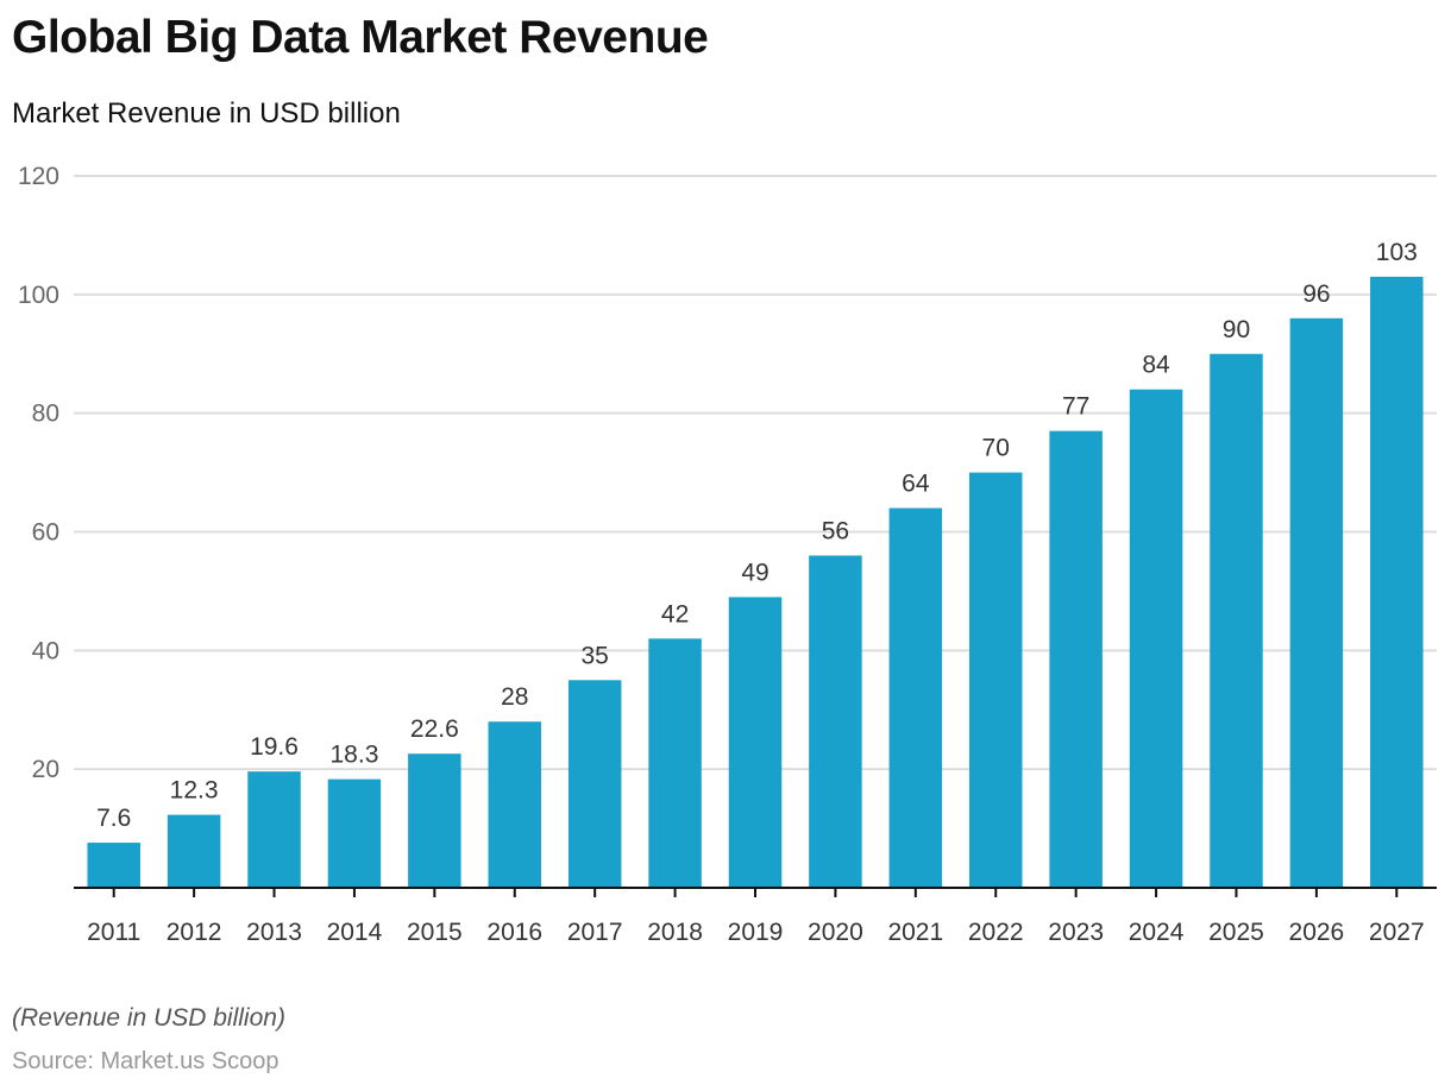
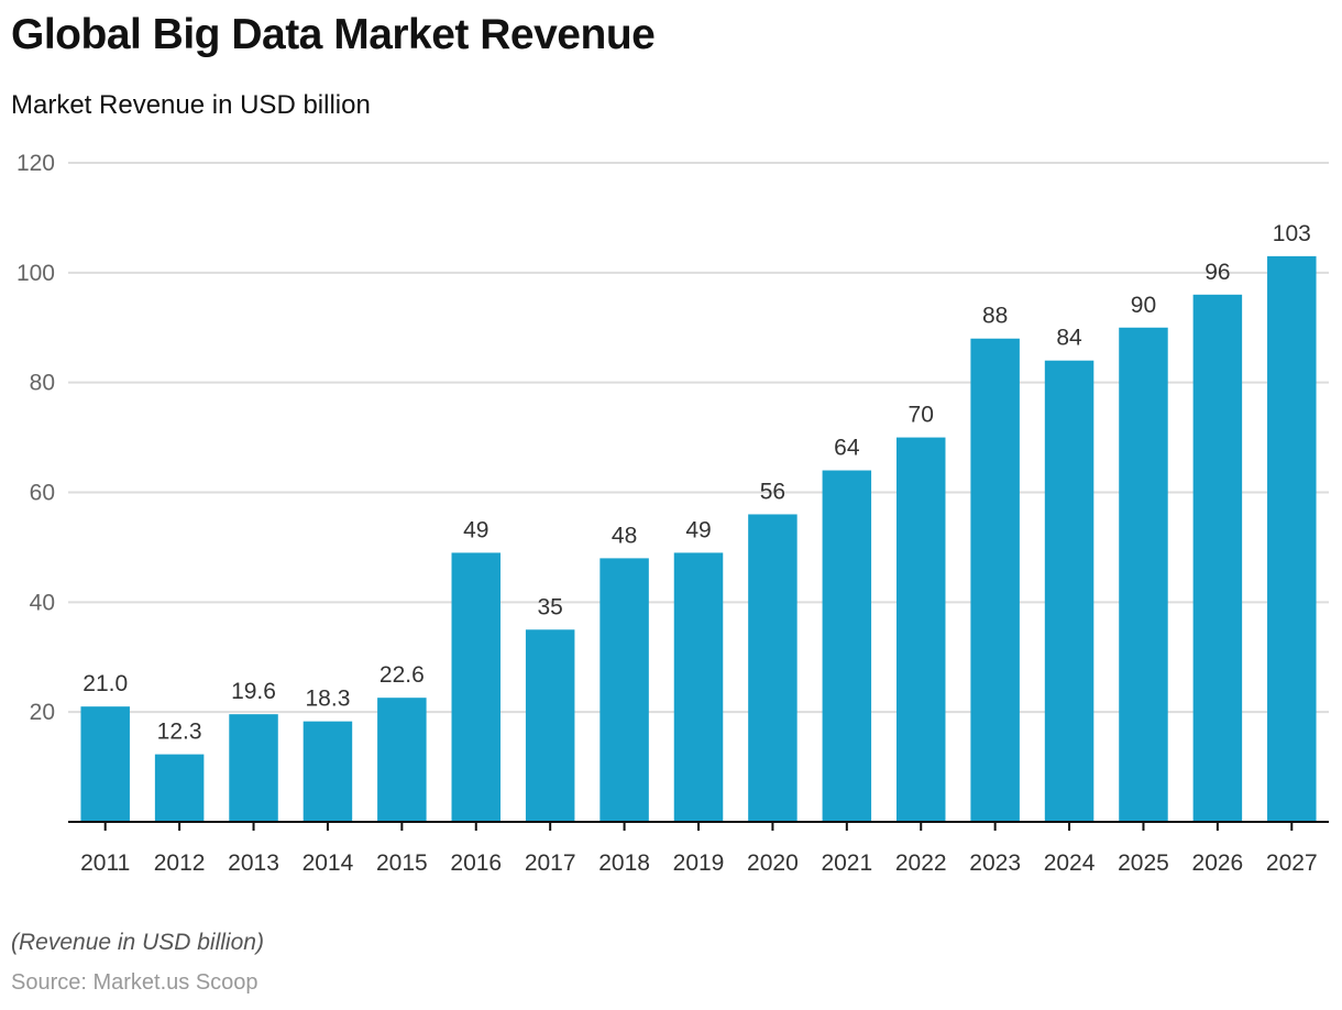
2011: 7.6 -> 21.0
2016: 28 -> 49
2018: 42 -> 48
2023: 77 -> 88
